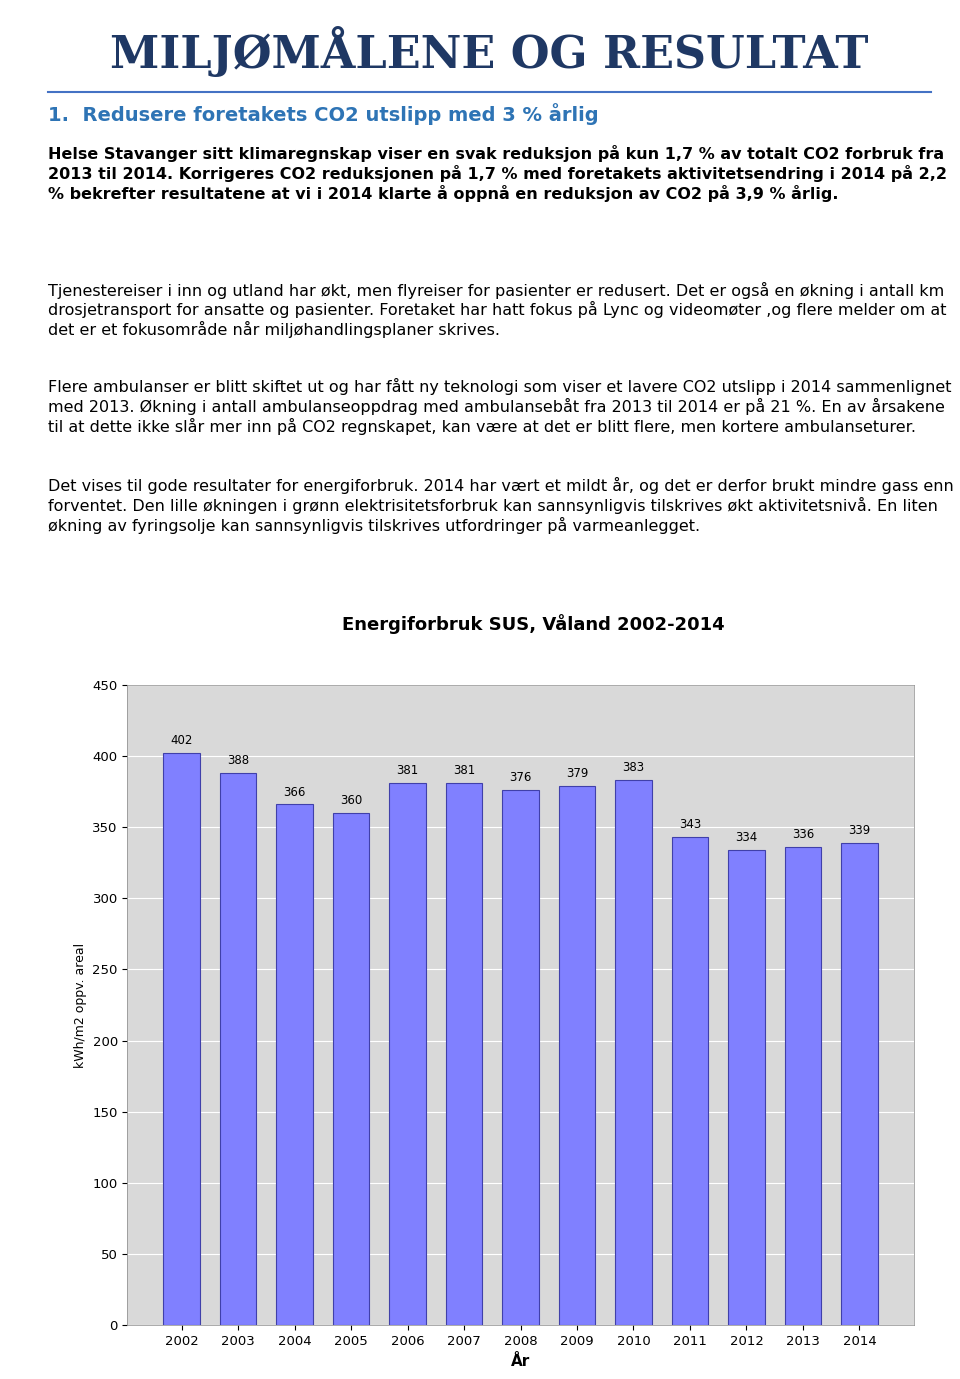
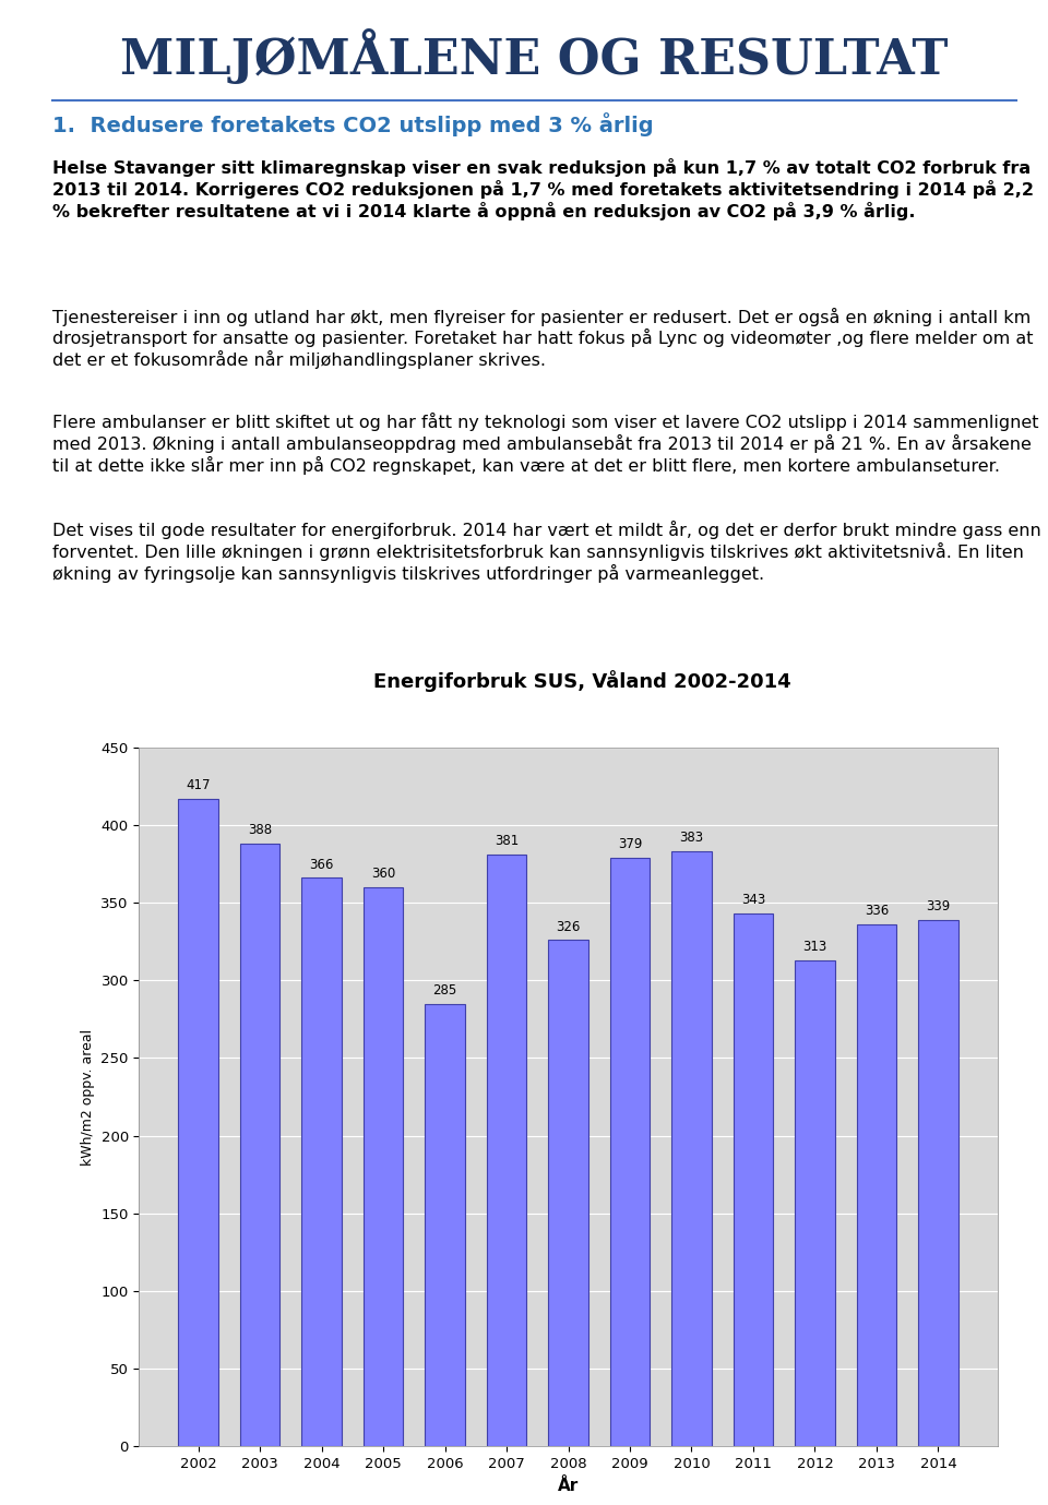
2002: 402 -> 417
2006: 381 -> 285
2008: 376 -> 326
2012: 334 -> 313
